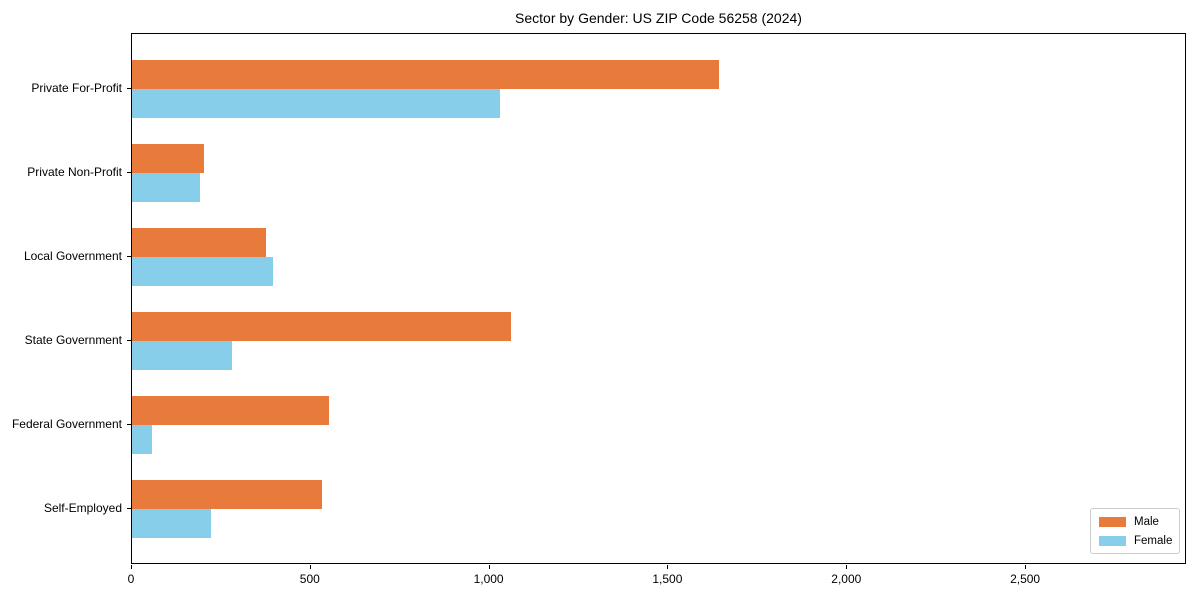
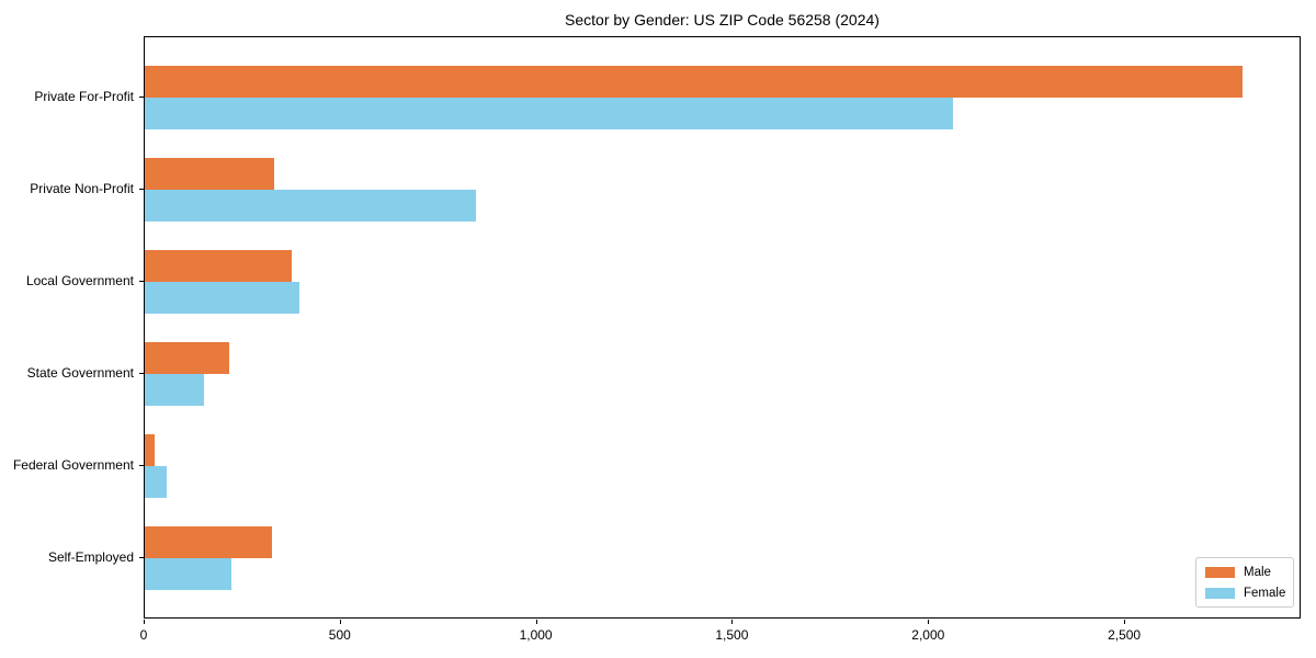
Male/Private For-Profit: 1640 -> 2800
Female/Private For-Profit: 1030 -> 2060
Male/Private Non-Profit: 200 -> 330
Female/Private Non-Profit: 190 -> 840
Male/State Government: 1060 -> 220
Female/State Government: 280 -> 150
Male/Federal Government: 550 -> 20
Male/Self-Employed: 530 -> 320
